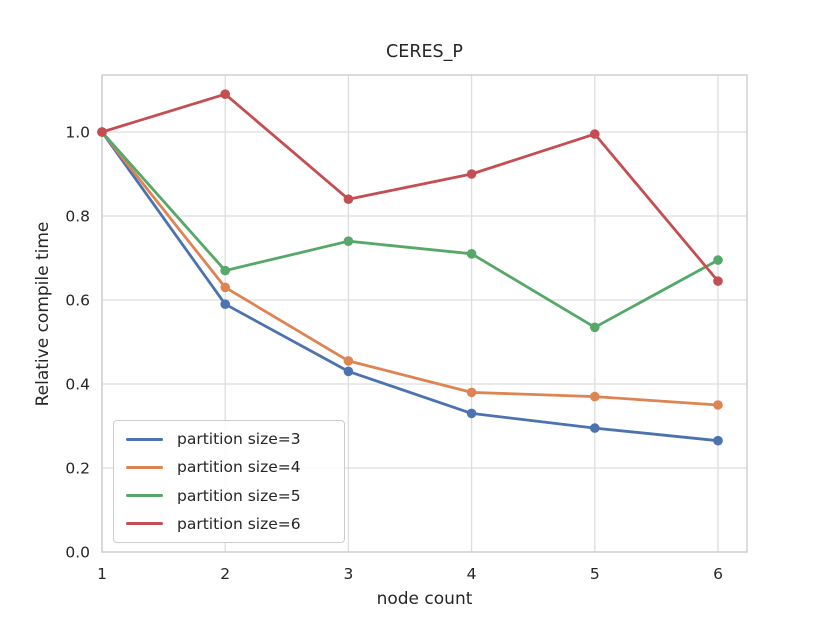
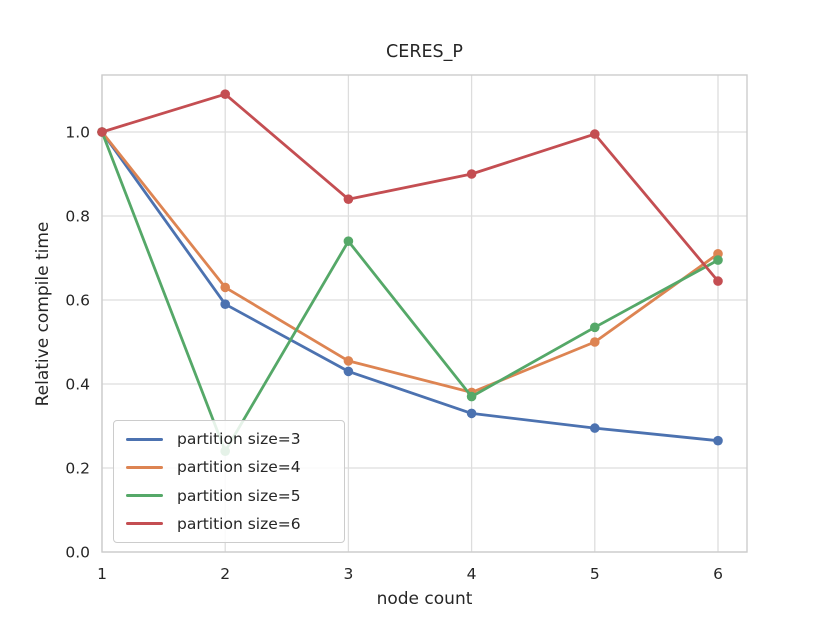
partition size=5/2: 0.67 -> 0.24
partition size=5/4: 0.71 -> 0.37
partition size=4/5: 0.37 -> 0.50
partition size=4/6: 0.35 -> 0.71
